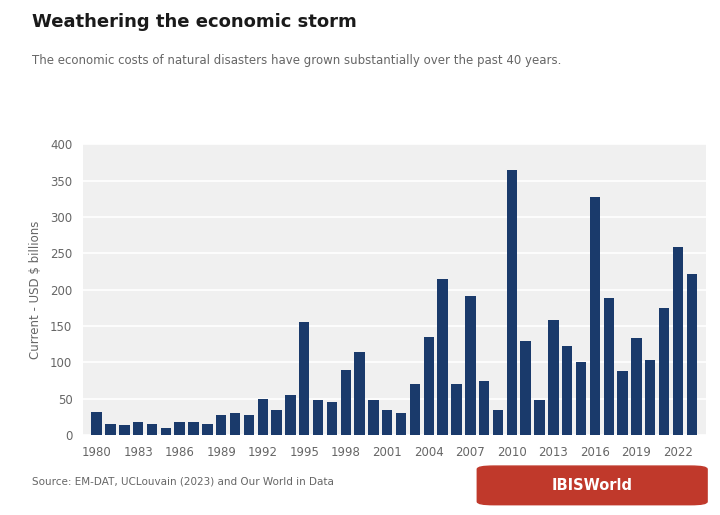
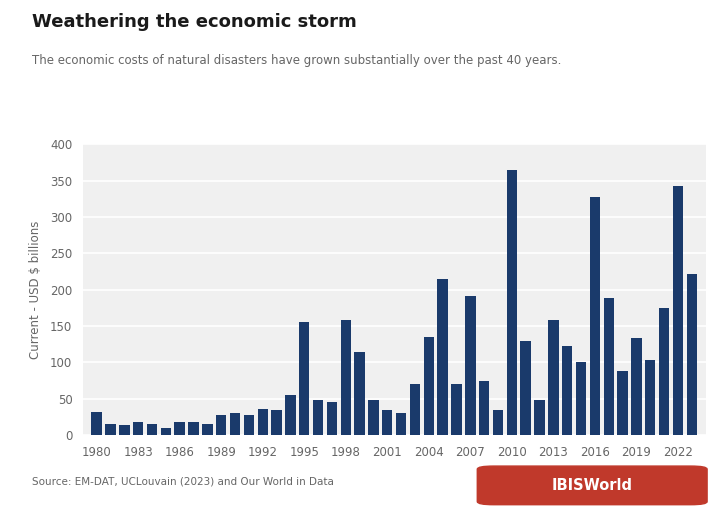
1992: 50 -> 36
1998: 90 -> 158
2022: 258 -> 342
